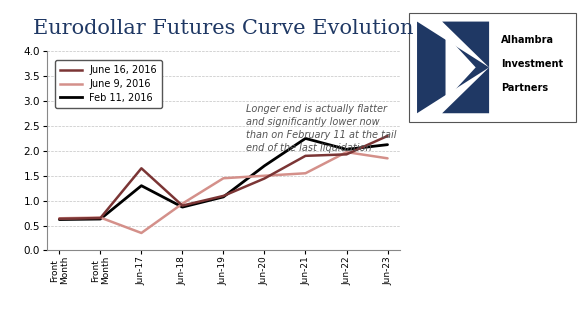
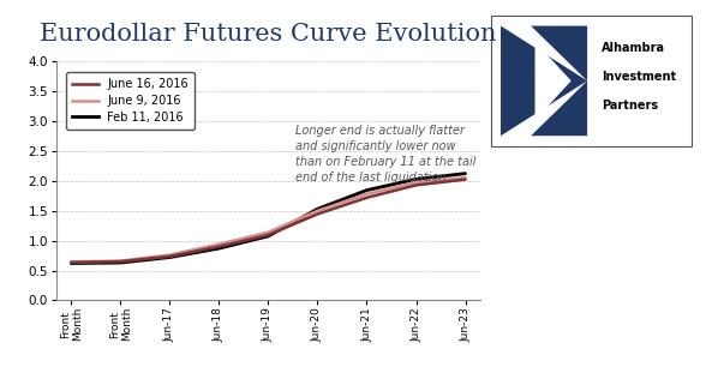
June 16, 2016/Jun-17: 1.65 -> 0.73
June 9, 2016/Jun-17: 0.35 -> 0.76
Feb 11, 2016/Jun-17: 1.30 -> 0.72
June 9, 2016/Jun-19: 1.45 -> 1.14
Feb 11, 2016/Jun-20: 1.70 -> 1.53
June 16, 2016/Jun-21: 1.90 -> 1.72
June 9, 2016/Jun-21: 1.55 -> 1.78
Feb 11, 2016/Jun-21: 2.25 -> 1.84
June 16, 2016/Jun-23: 2.30 -> 2.02
June 9, 2016/Jun-23: 1.85 -> 2.06
